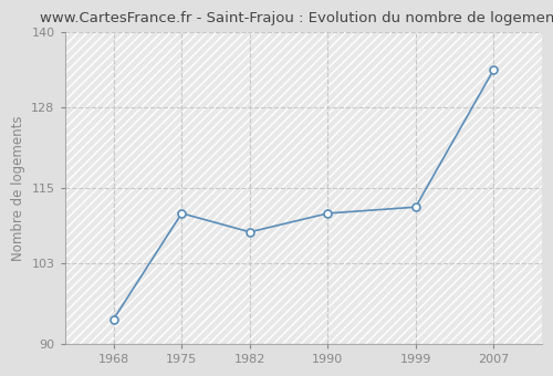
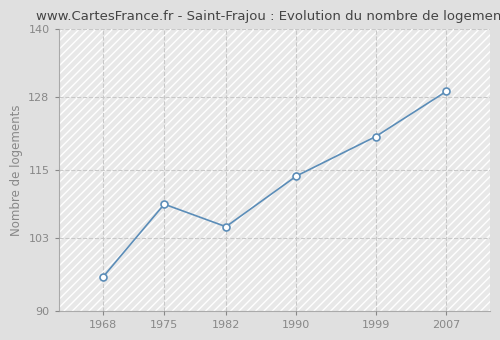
1968: 94 -> 96
1975: 111 -> 109
1982: 108 -> 105
1990: 111 -> 114
1999: 112 -> 121
2007: 134 -> 129
